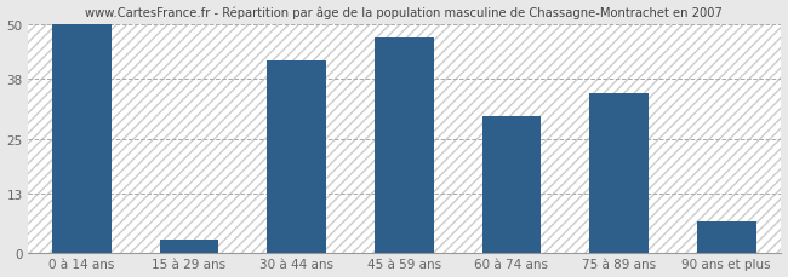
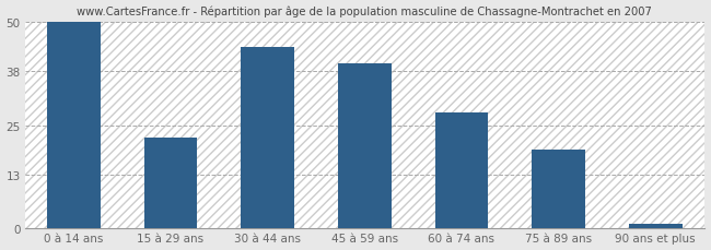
15 à 29 ans: 3 -> 22
30 à 44 ans: 42 -> 44
45 à 59 ans: 47 -> 40
60 à 74 ans: 30 -> 28
75 à 89 ans: 35 -> 19
90 ans et plus: 7 -> 1
